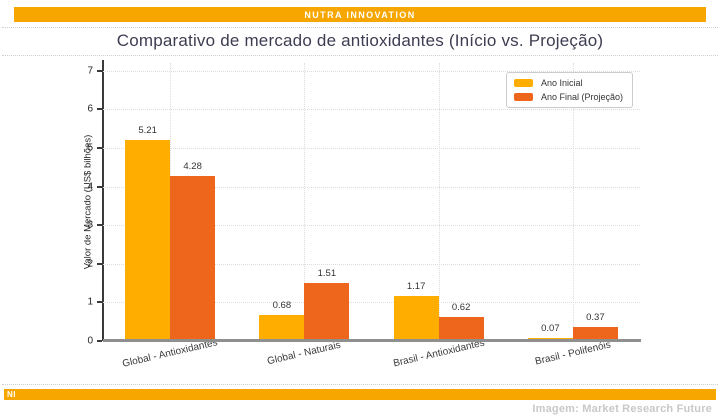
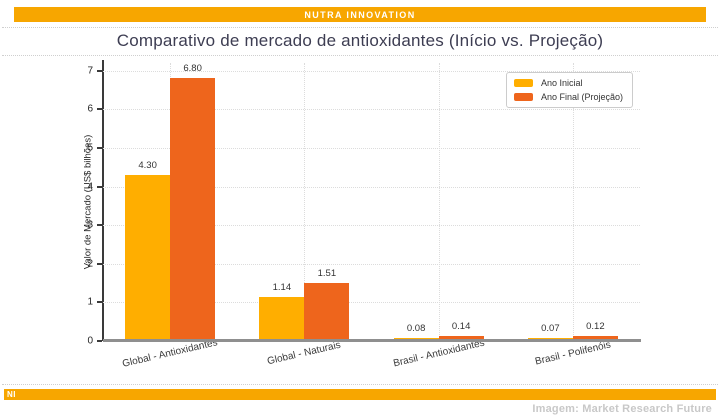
Ano Inicial/Global - Antioxidantes: 5.21 -> 4.30
Ano Final (Projeção)/Global - Antioxidantes: 4.28 -> 6.80
Ano Inicial/Global - Naturais: 0.68 -> 1.14
Ano Inicial/Brasil - Antioxidantes: 1.17 -> 0.08
Ano Final (Projeção)/Brasil - Antioxidantes: 0.62 -> 0.14
Ano Final (Projeção)/Brasil - Polifenóis: 0.37 -> 0.12
